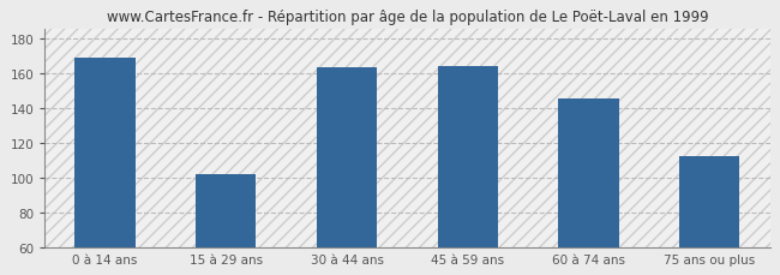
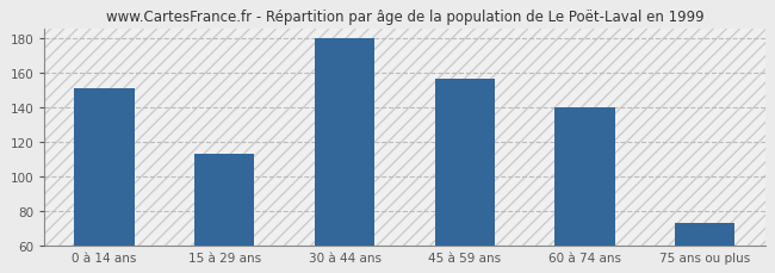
0 à 14 ans: 169 -> 151
15 à 29 ans: 102 -> 113
30 à 44 ans: 163 -> 180
45 à 59 ans: 164 -> 156
60 à 74 ans: 145 -> 140
75 ans ou plus: 112 -> 73
